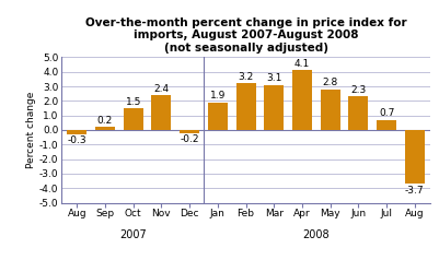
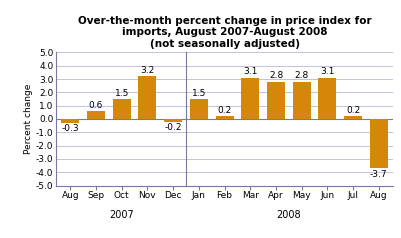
Sep: 0.2 -> 0.6
Nov: 2.4 -> 3.2
Jan: 1.9 -> 1.5
Feb: 3.2 -> 0.2
Apr: 4.1 -> 2.8
Jun: 2.3 -> 3.1
Jul: 0.7 -> 0.2
